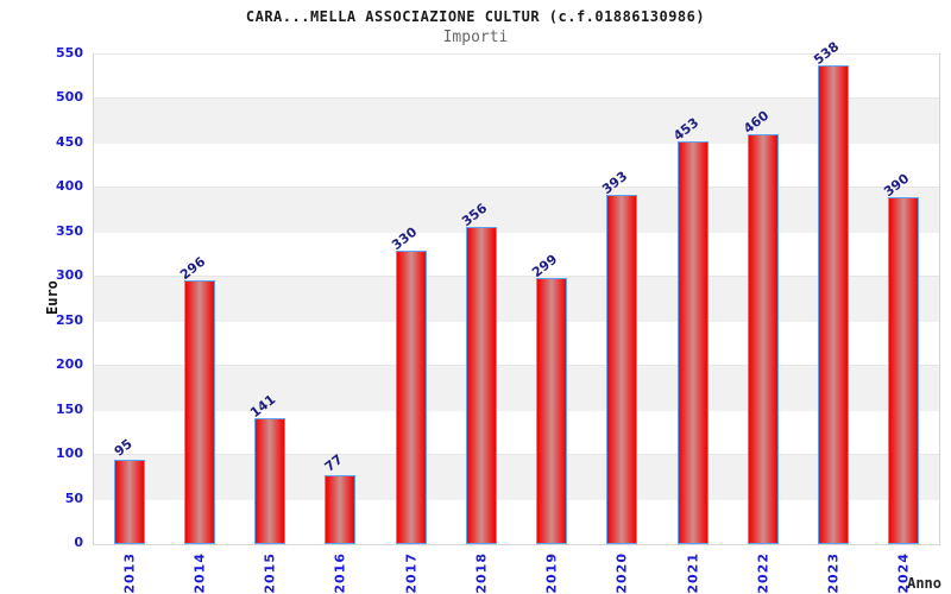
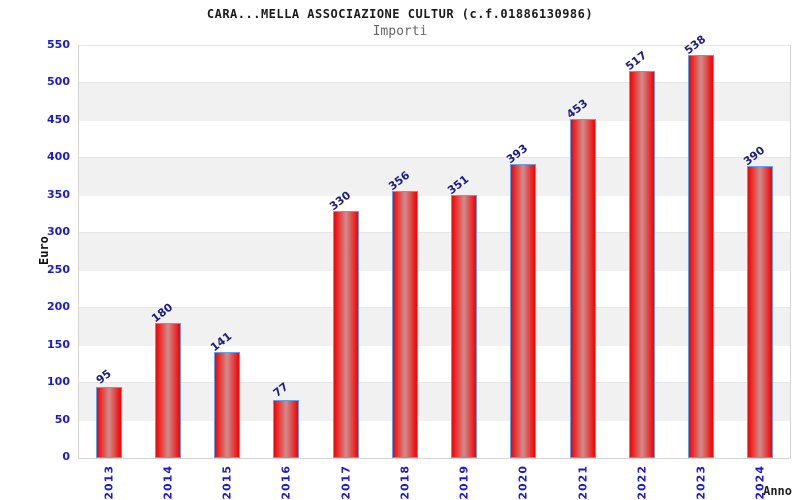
2014: 296 -> 180
2019: 299 -> 351
2022: 460 -> 517
